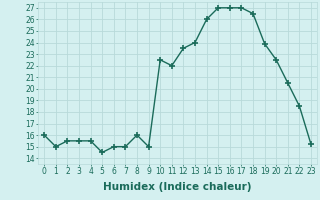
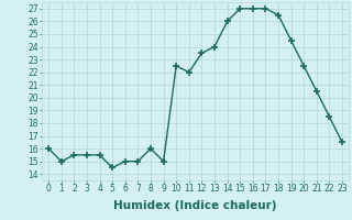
19: 23.9 -> 24.5
23: 15.2 -> 16.5
